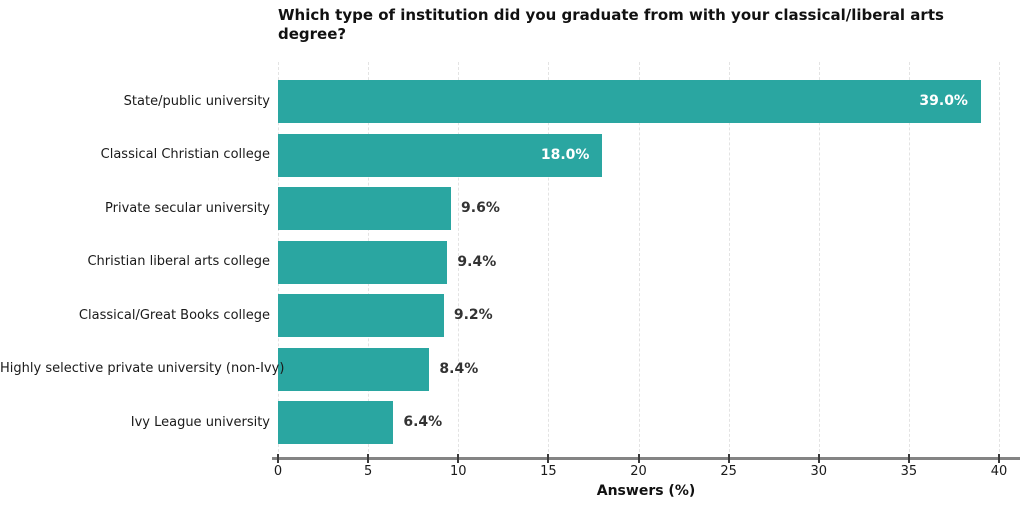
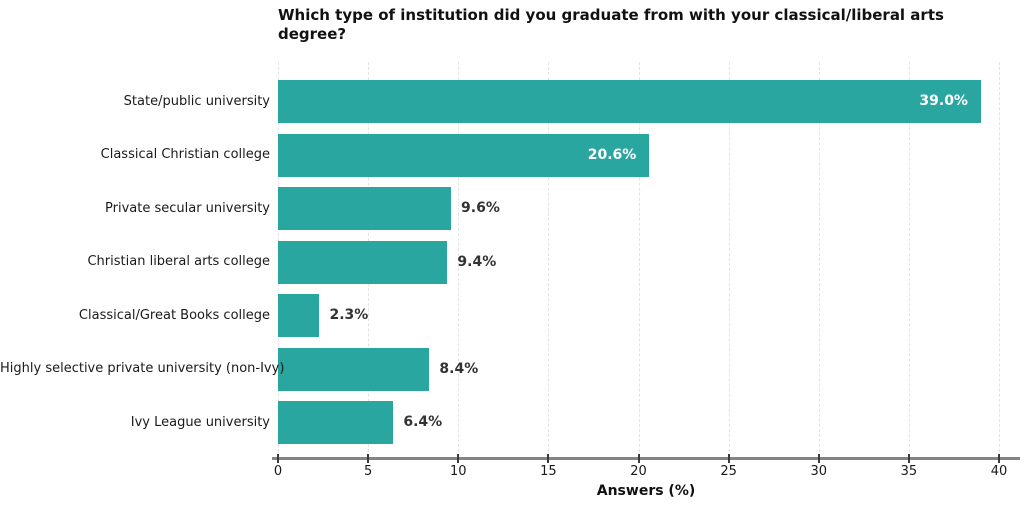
Classical Christian college: 18.0% -> 20.6%
Classical/Great Books college: 9.2% -> 2.3%
